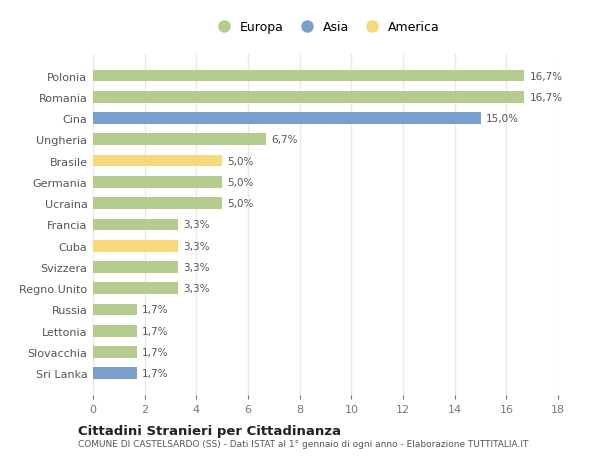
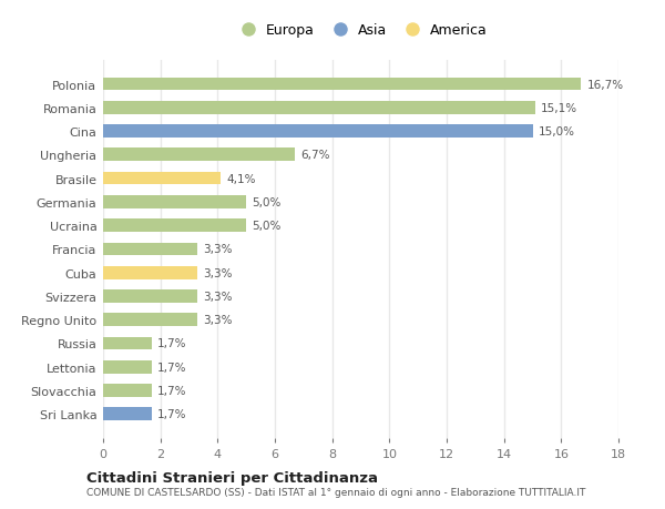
Romania: 16,7% -> 15,1%
Brasile: 5,0% -> 4,1%
